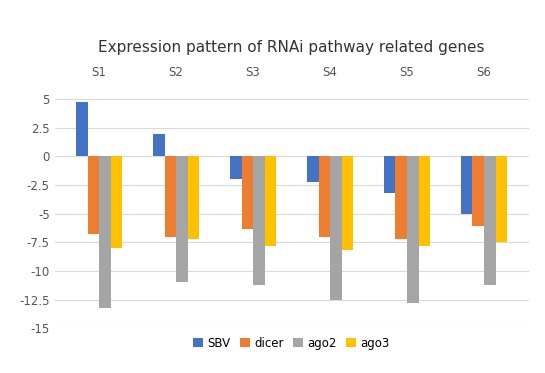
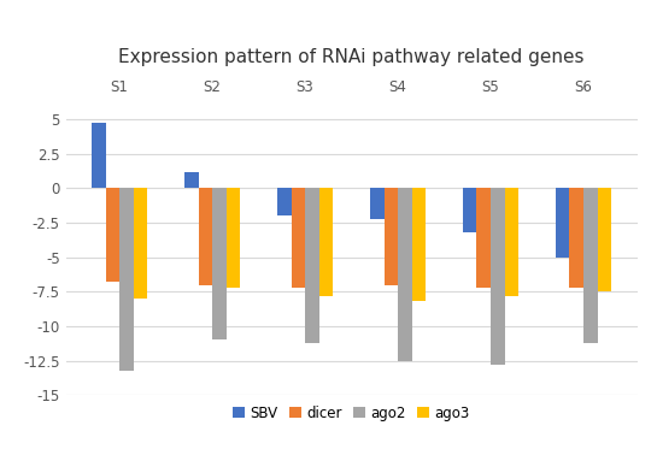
SBV/S2: 2.0 -> 1.2
dicer/S3: -6.3 -> -7.2
dicer/S6: -6.1 -> -7.2
